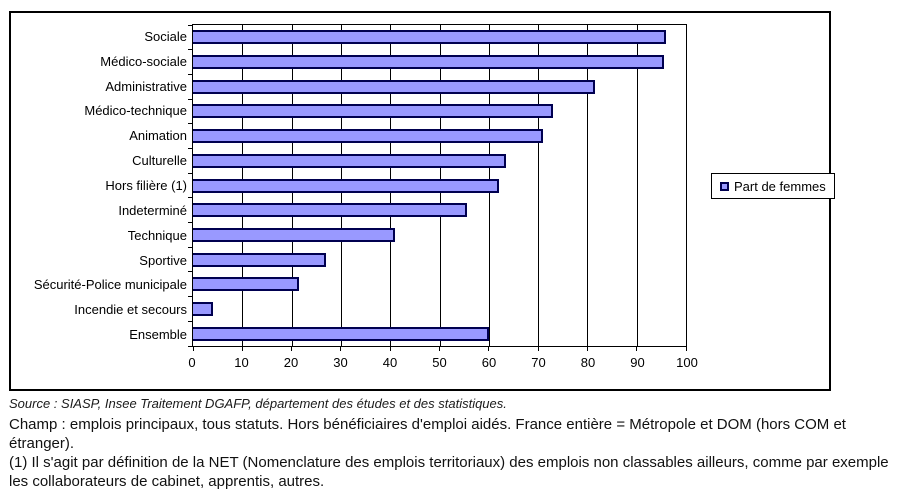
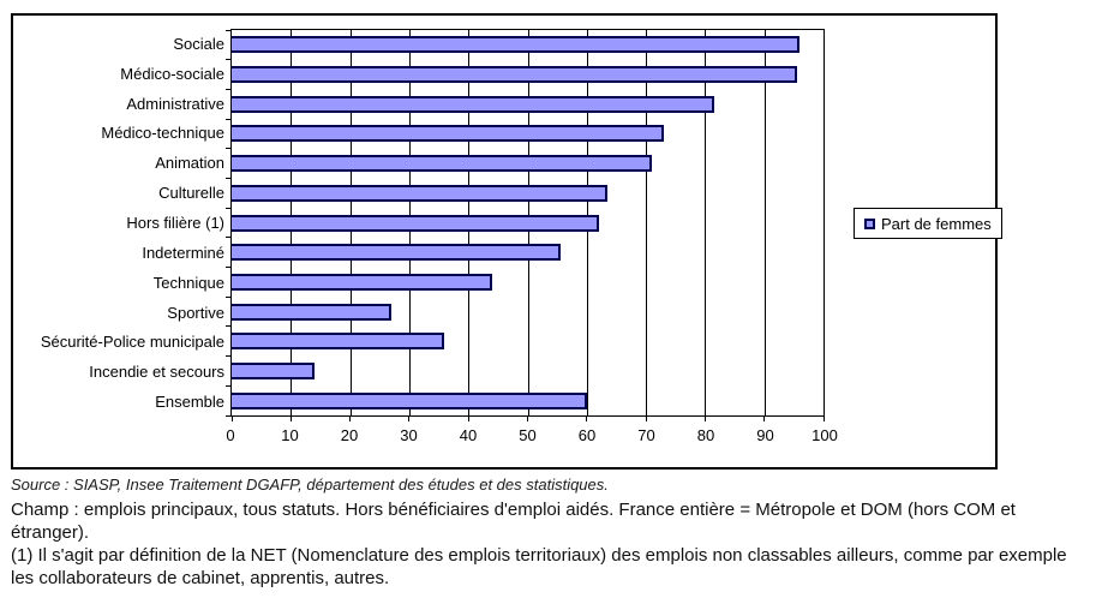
Technique: 41 -> 44
Sécurité-Police municipale: 22 -> 36
Incendie et secours: 4 -> 14
